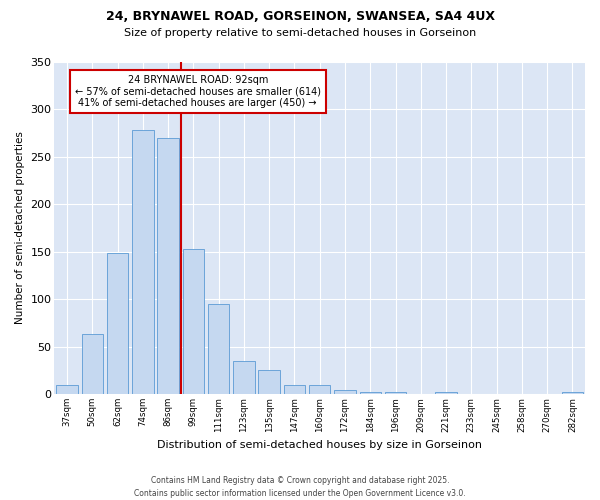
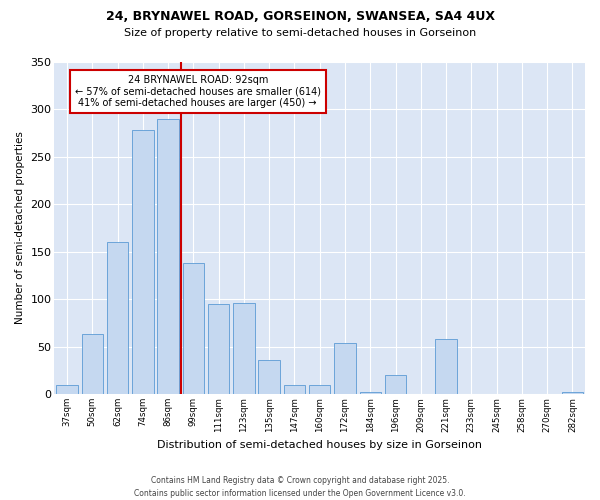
62sqm: 148 -> 160
86sqm: 270 -> 290
99sqm: 153 -> 138
123sqm: 35 -> 96
135sqm: 25 -> 36
172sqm: 4 -> 54
196sqm: 2 -> 20
221sqm: 2 -> 58
